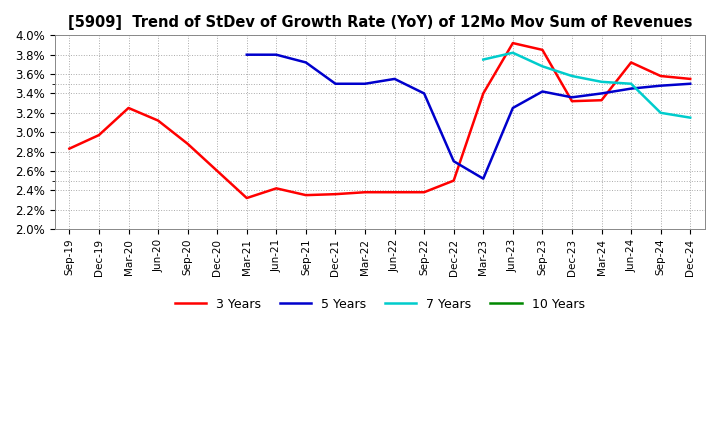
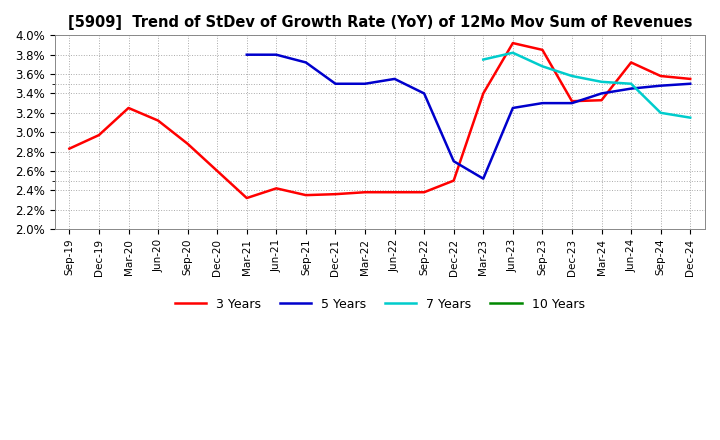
5 Years/Sep-23: 3.42% -> 3.30%
5 Years/Dec-23: 3.36% -> 3.30%
